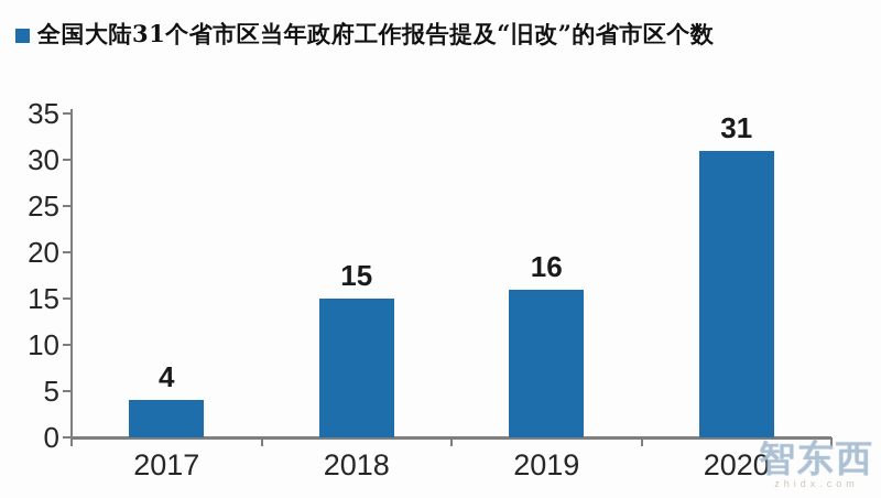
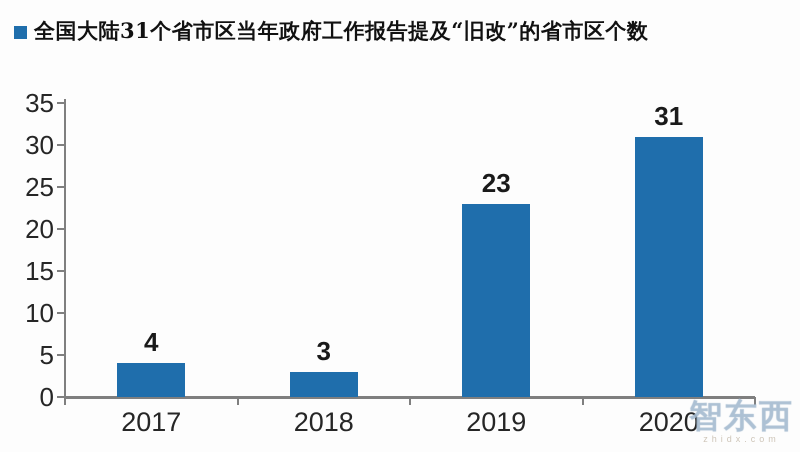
2018: 15 -> 3
2019: 16 -> 23
